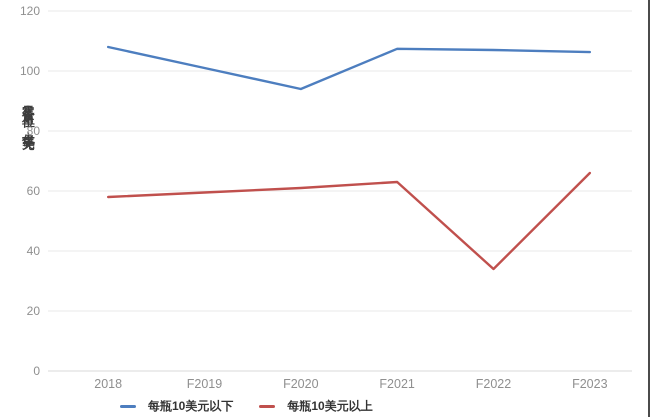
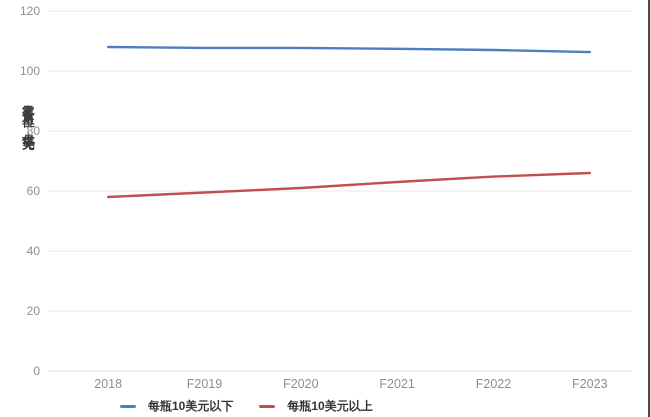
每瓶10美元以下/F2019: 101 -> 108
每瓶10美元以下/F2020: 94 -> 108
每瓶10美元以上/F2022: 34 -> 65
